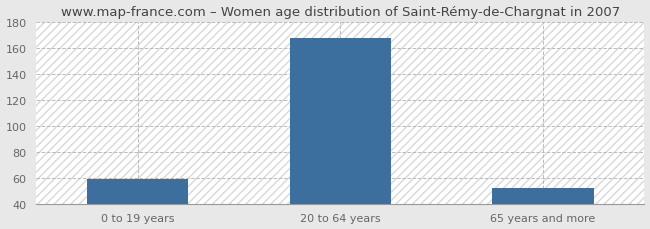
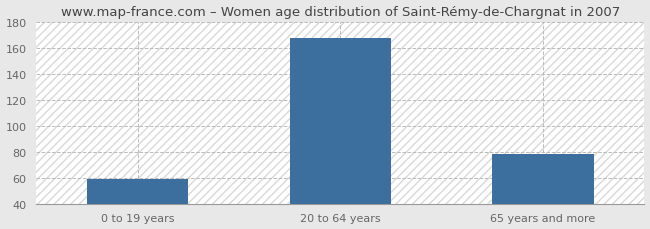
65 years and more: 52 -> 78
